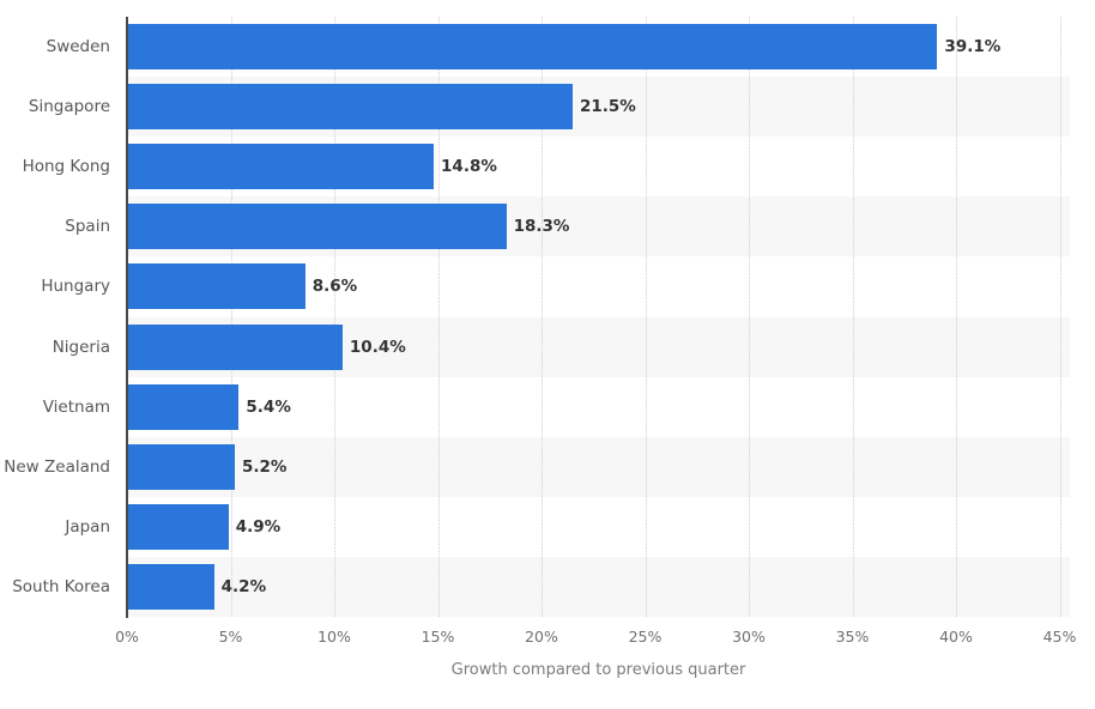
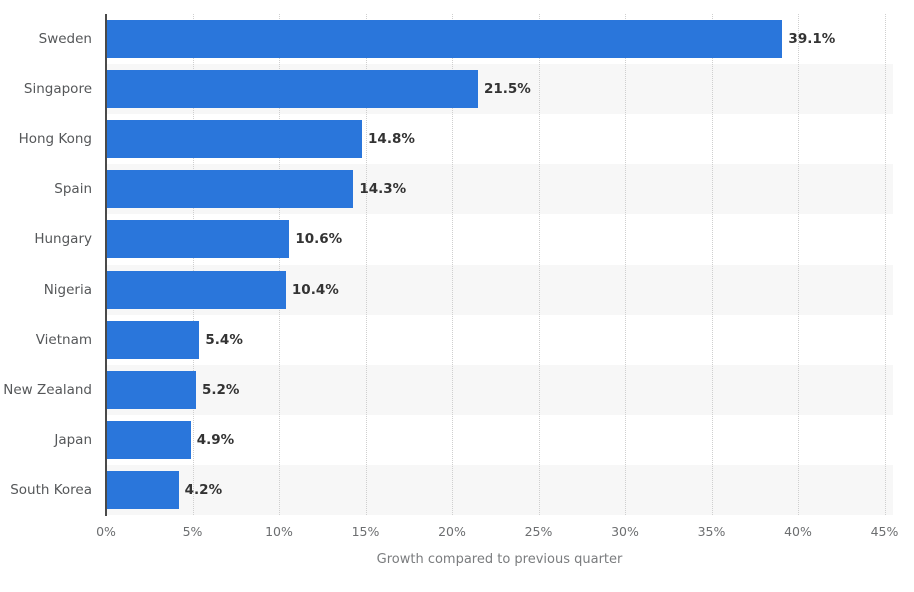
Spain: 18.3% -> 14.3%
Hungary: 8.6% -> 10.6%
